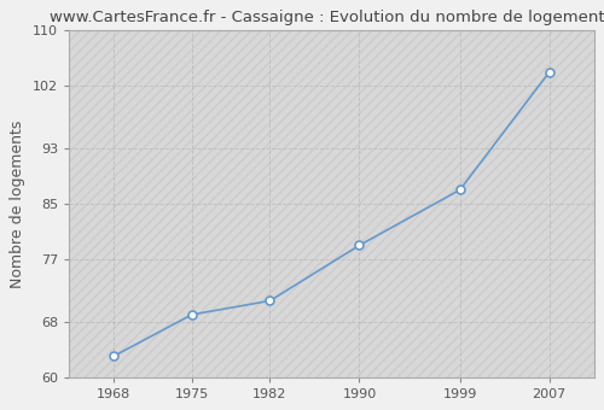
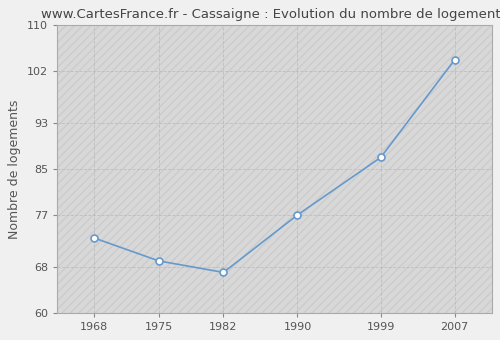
1968: 63 -> 73
1982: 71 -> 67
1990: 79 -> 77
